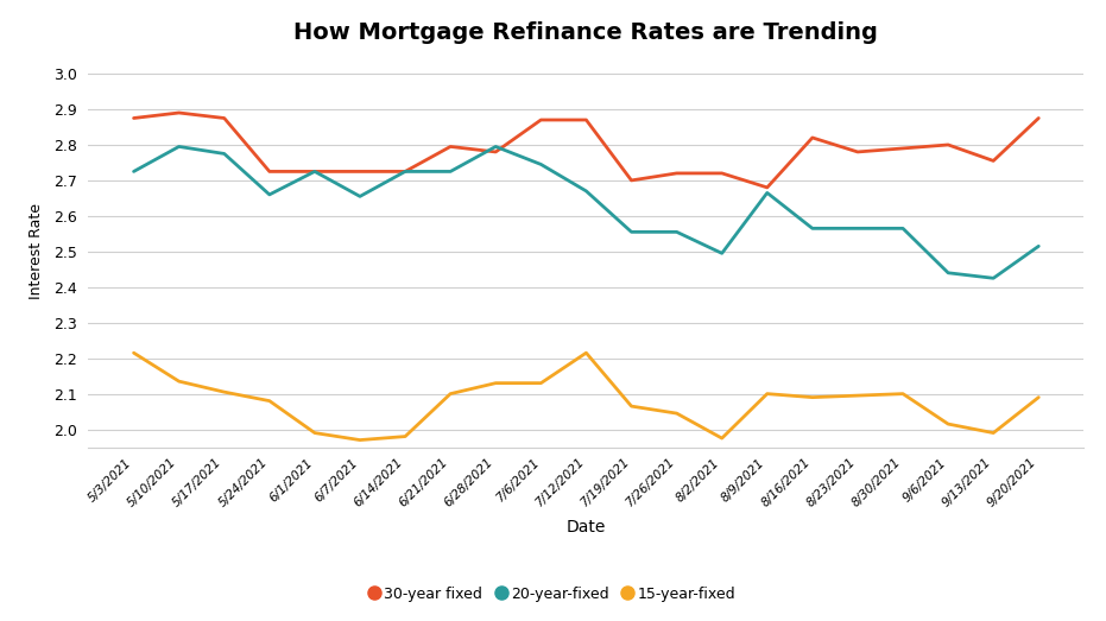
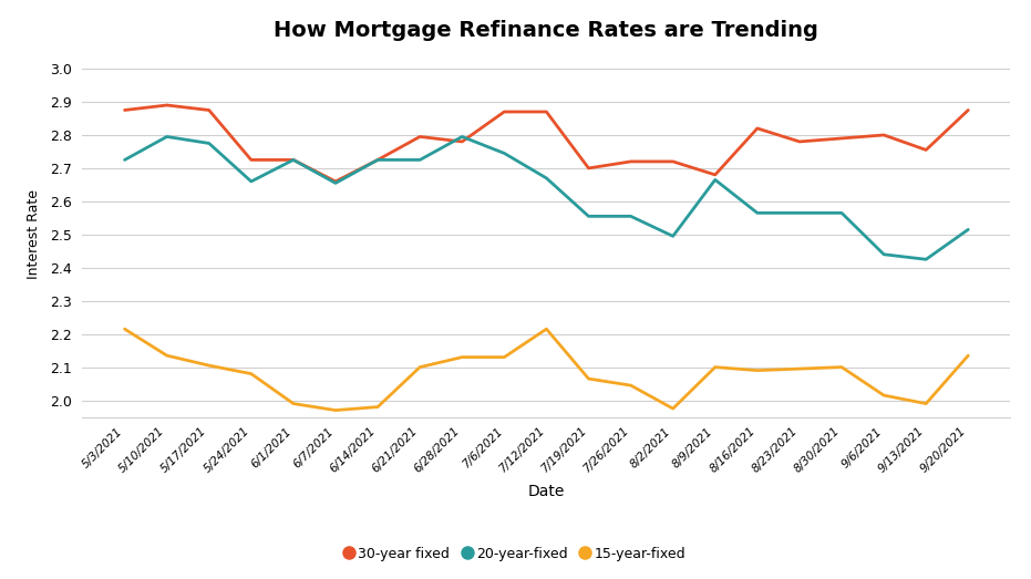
30-year fixed/6/7/2021: 2.725 -> 2.660
15-year-fixed/9/20/2021: 2.090 -> 2.135
